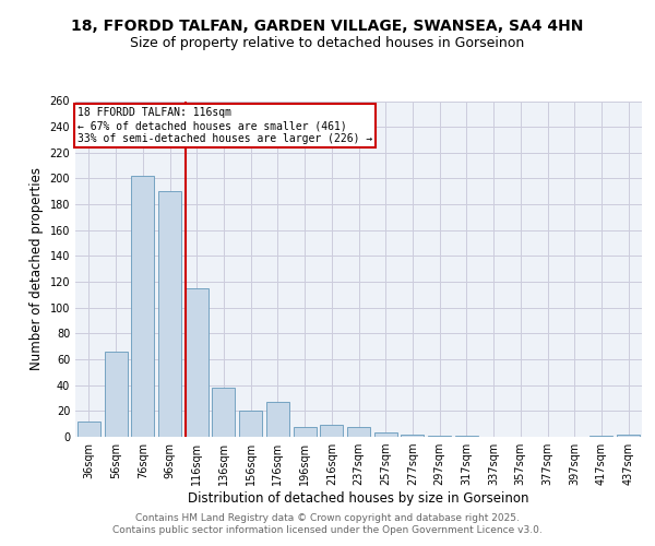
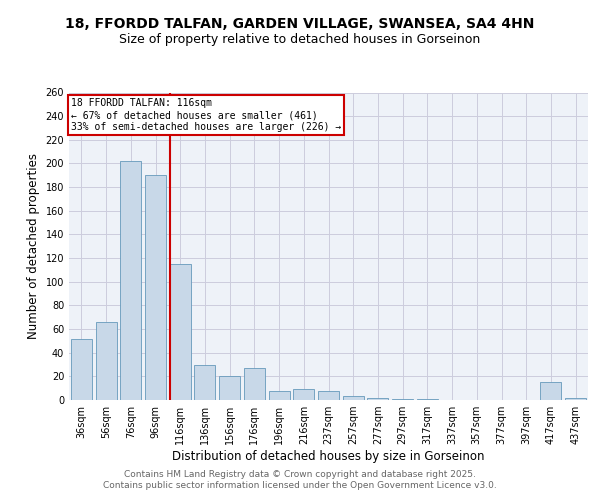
36sqm: 12 -> 52
136sqm: 38 -> 30
417sqm: 1 -> 15
